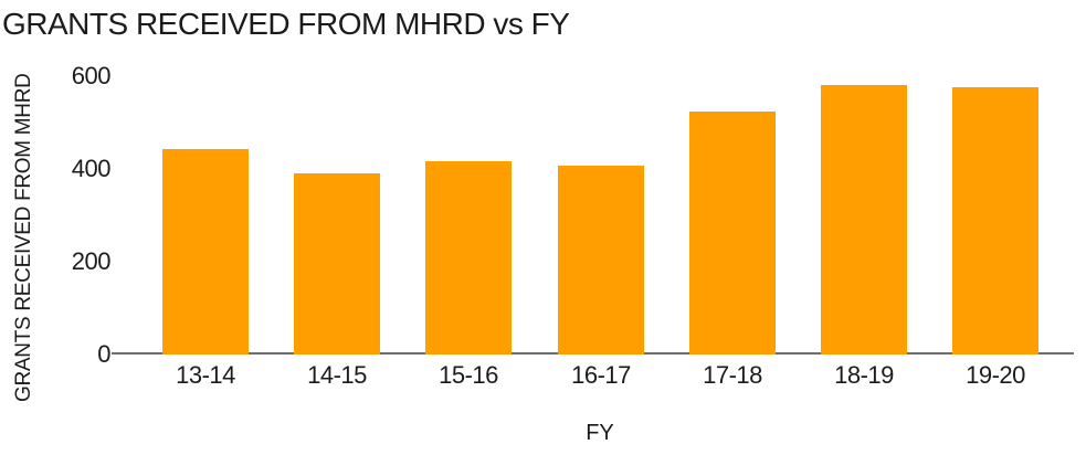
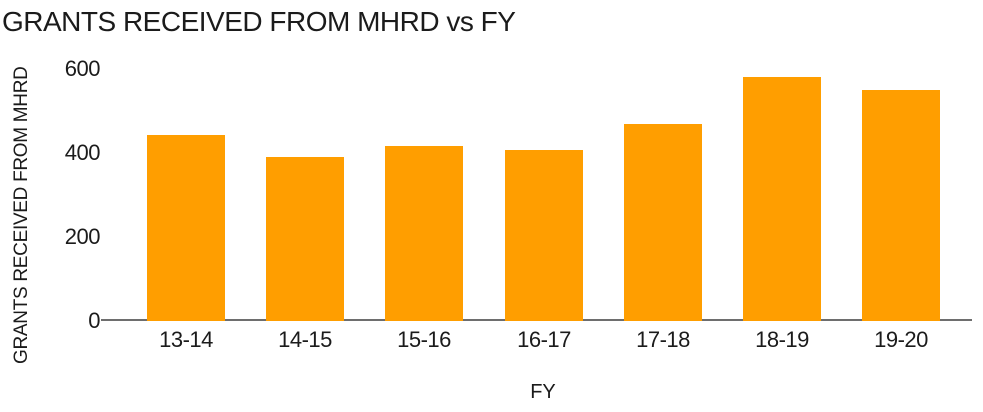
17-18: 520 -> 470
19-20: 580 -> 550
